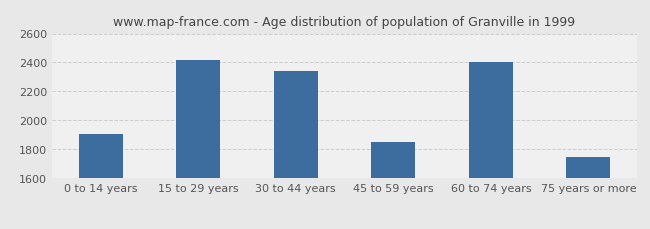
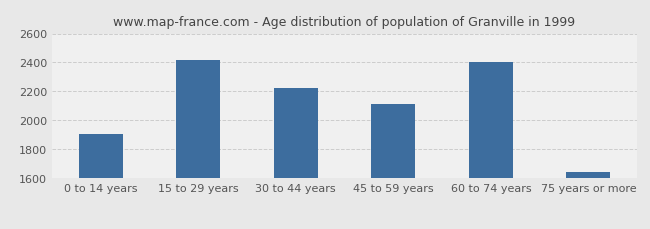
30 to 44 years: 2340 -> 2220
45 to 59 years: 1850 -> 2120
75 years or more: 1750 -> 1640
